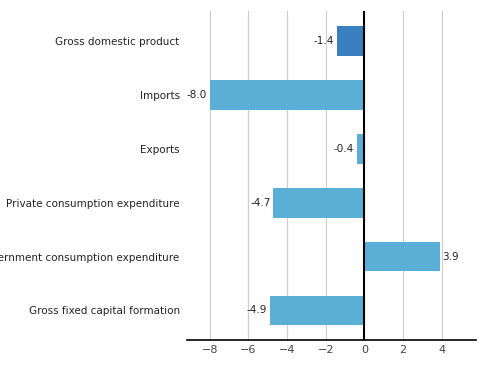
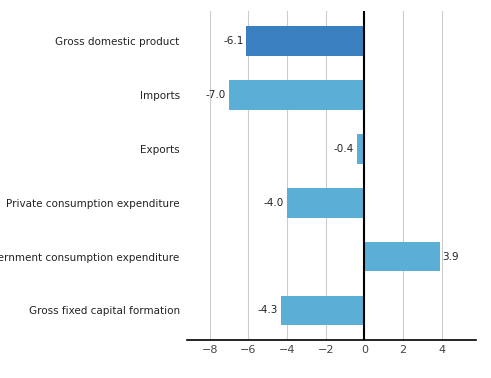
Gross domestic product: -1.4 -> -6.1
Imports: -8.0 -> -7.0
Private consumption expenditure: -4.7 -> -4.0
Gross fixed capital formation: -4.9 -> -4.3
